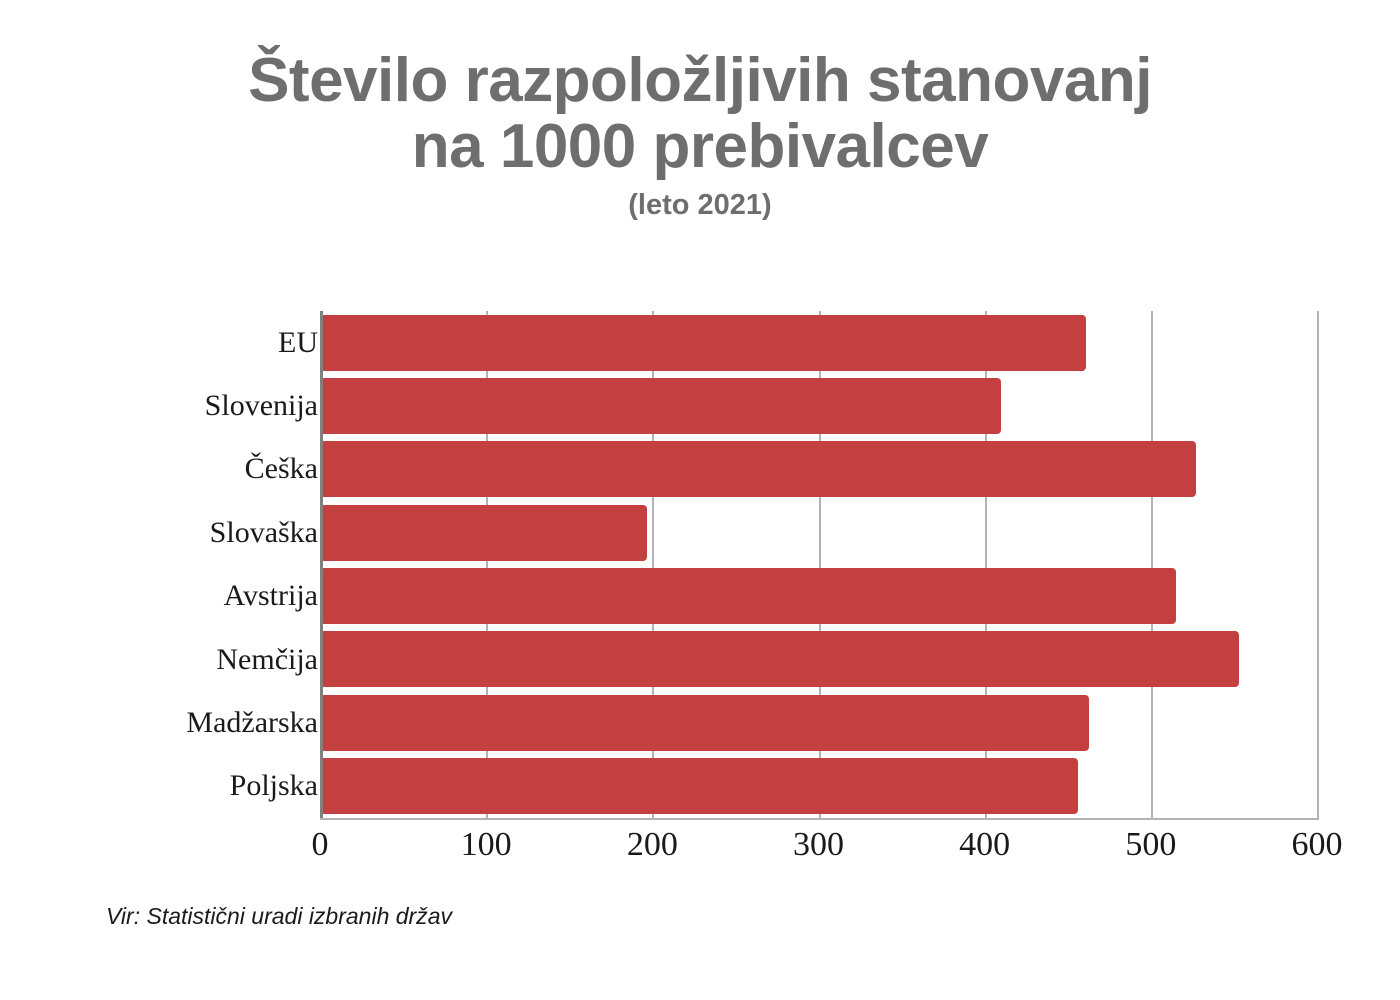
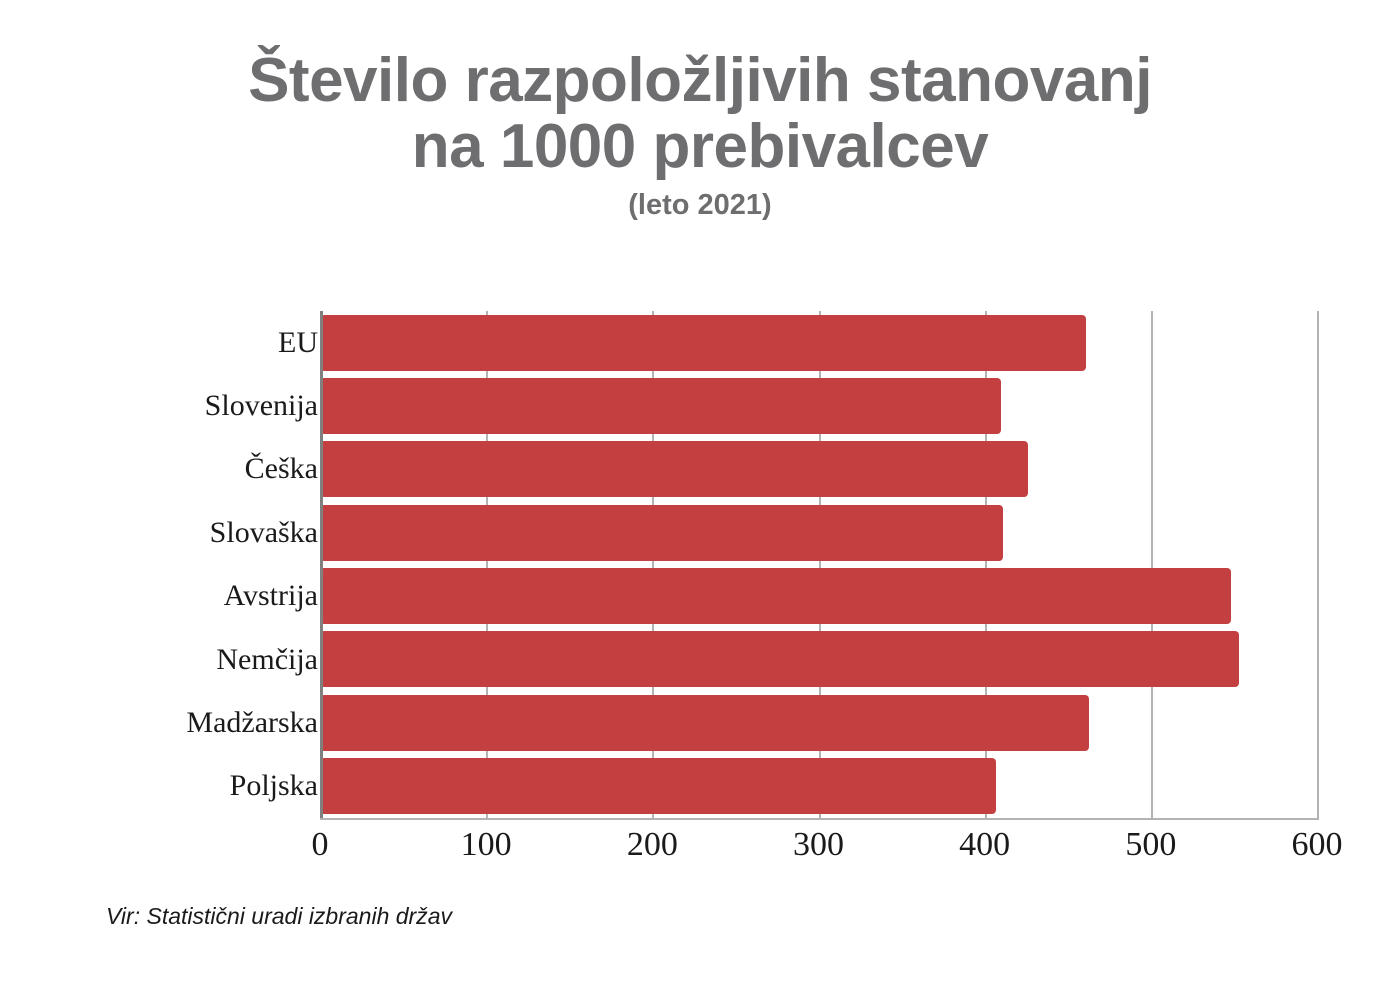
Češka: 527 -> 426
Slovaška: 197 -> 411
Avstrija: 515 -> 548
Poljska: 456 -> 407
